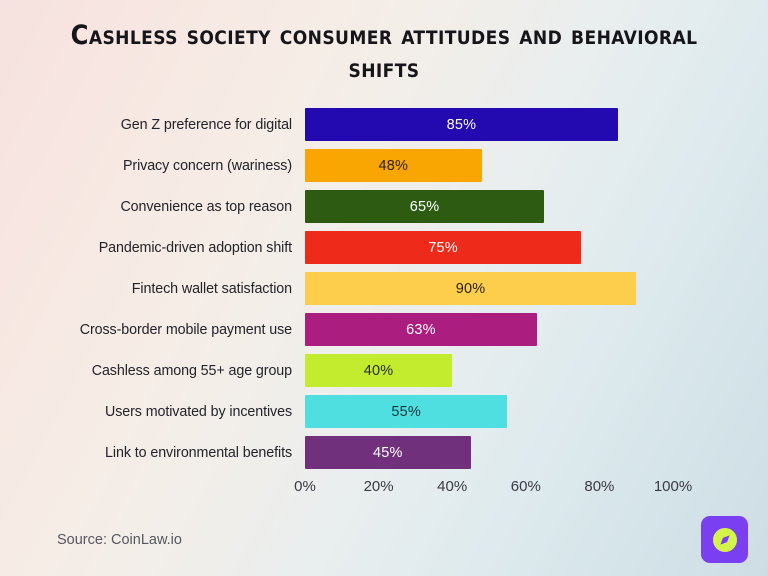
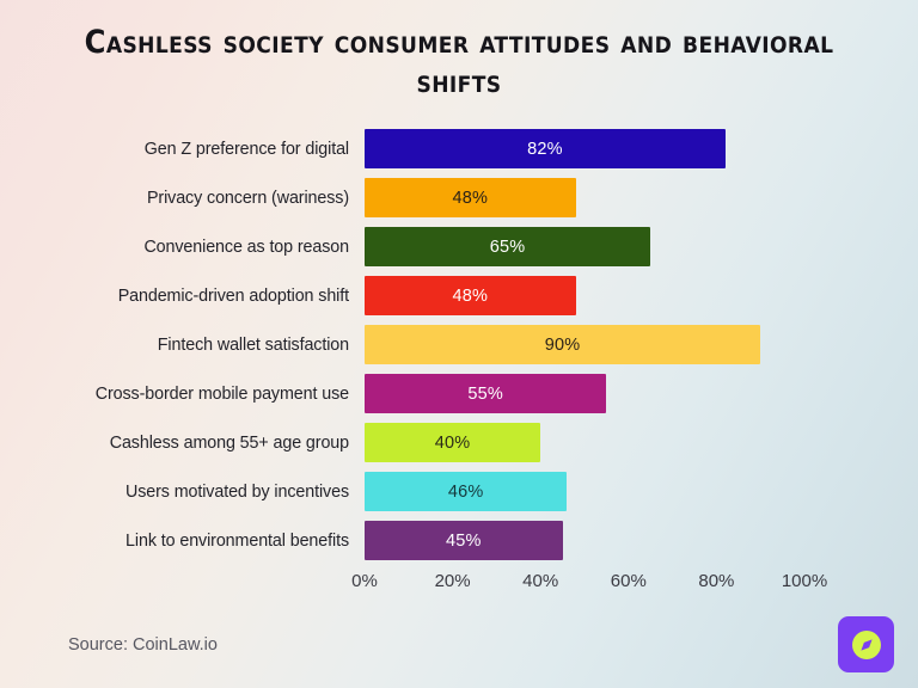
Gen Z preference for digital: 85% -> 82%
Pandemic-driven adoption shift: 75% -> 48%
Cross-border mobile payment use: 63% -> 55%
Users motivated by incentives: 55% -> 46%
